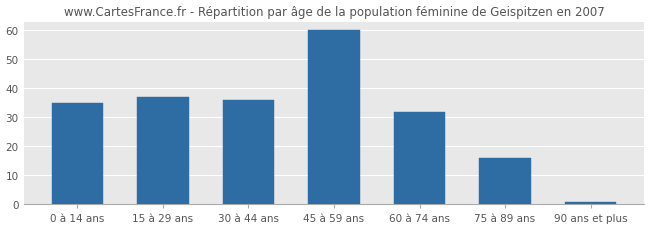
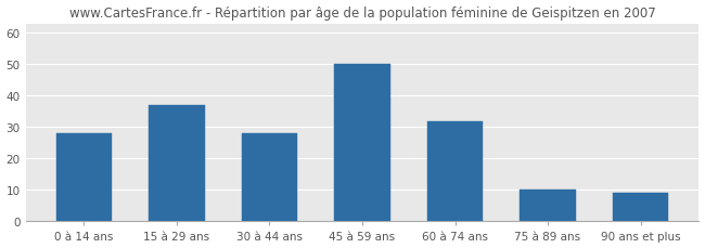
0 à 14 ans: 35 -> 28
30 à 44 ans: 36 -> 28
45 à 59 ans: 60 -> 50
75 à 89 ans: 16 -> 10
90 ans et plus: 1 -> 9
